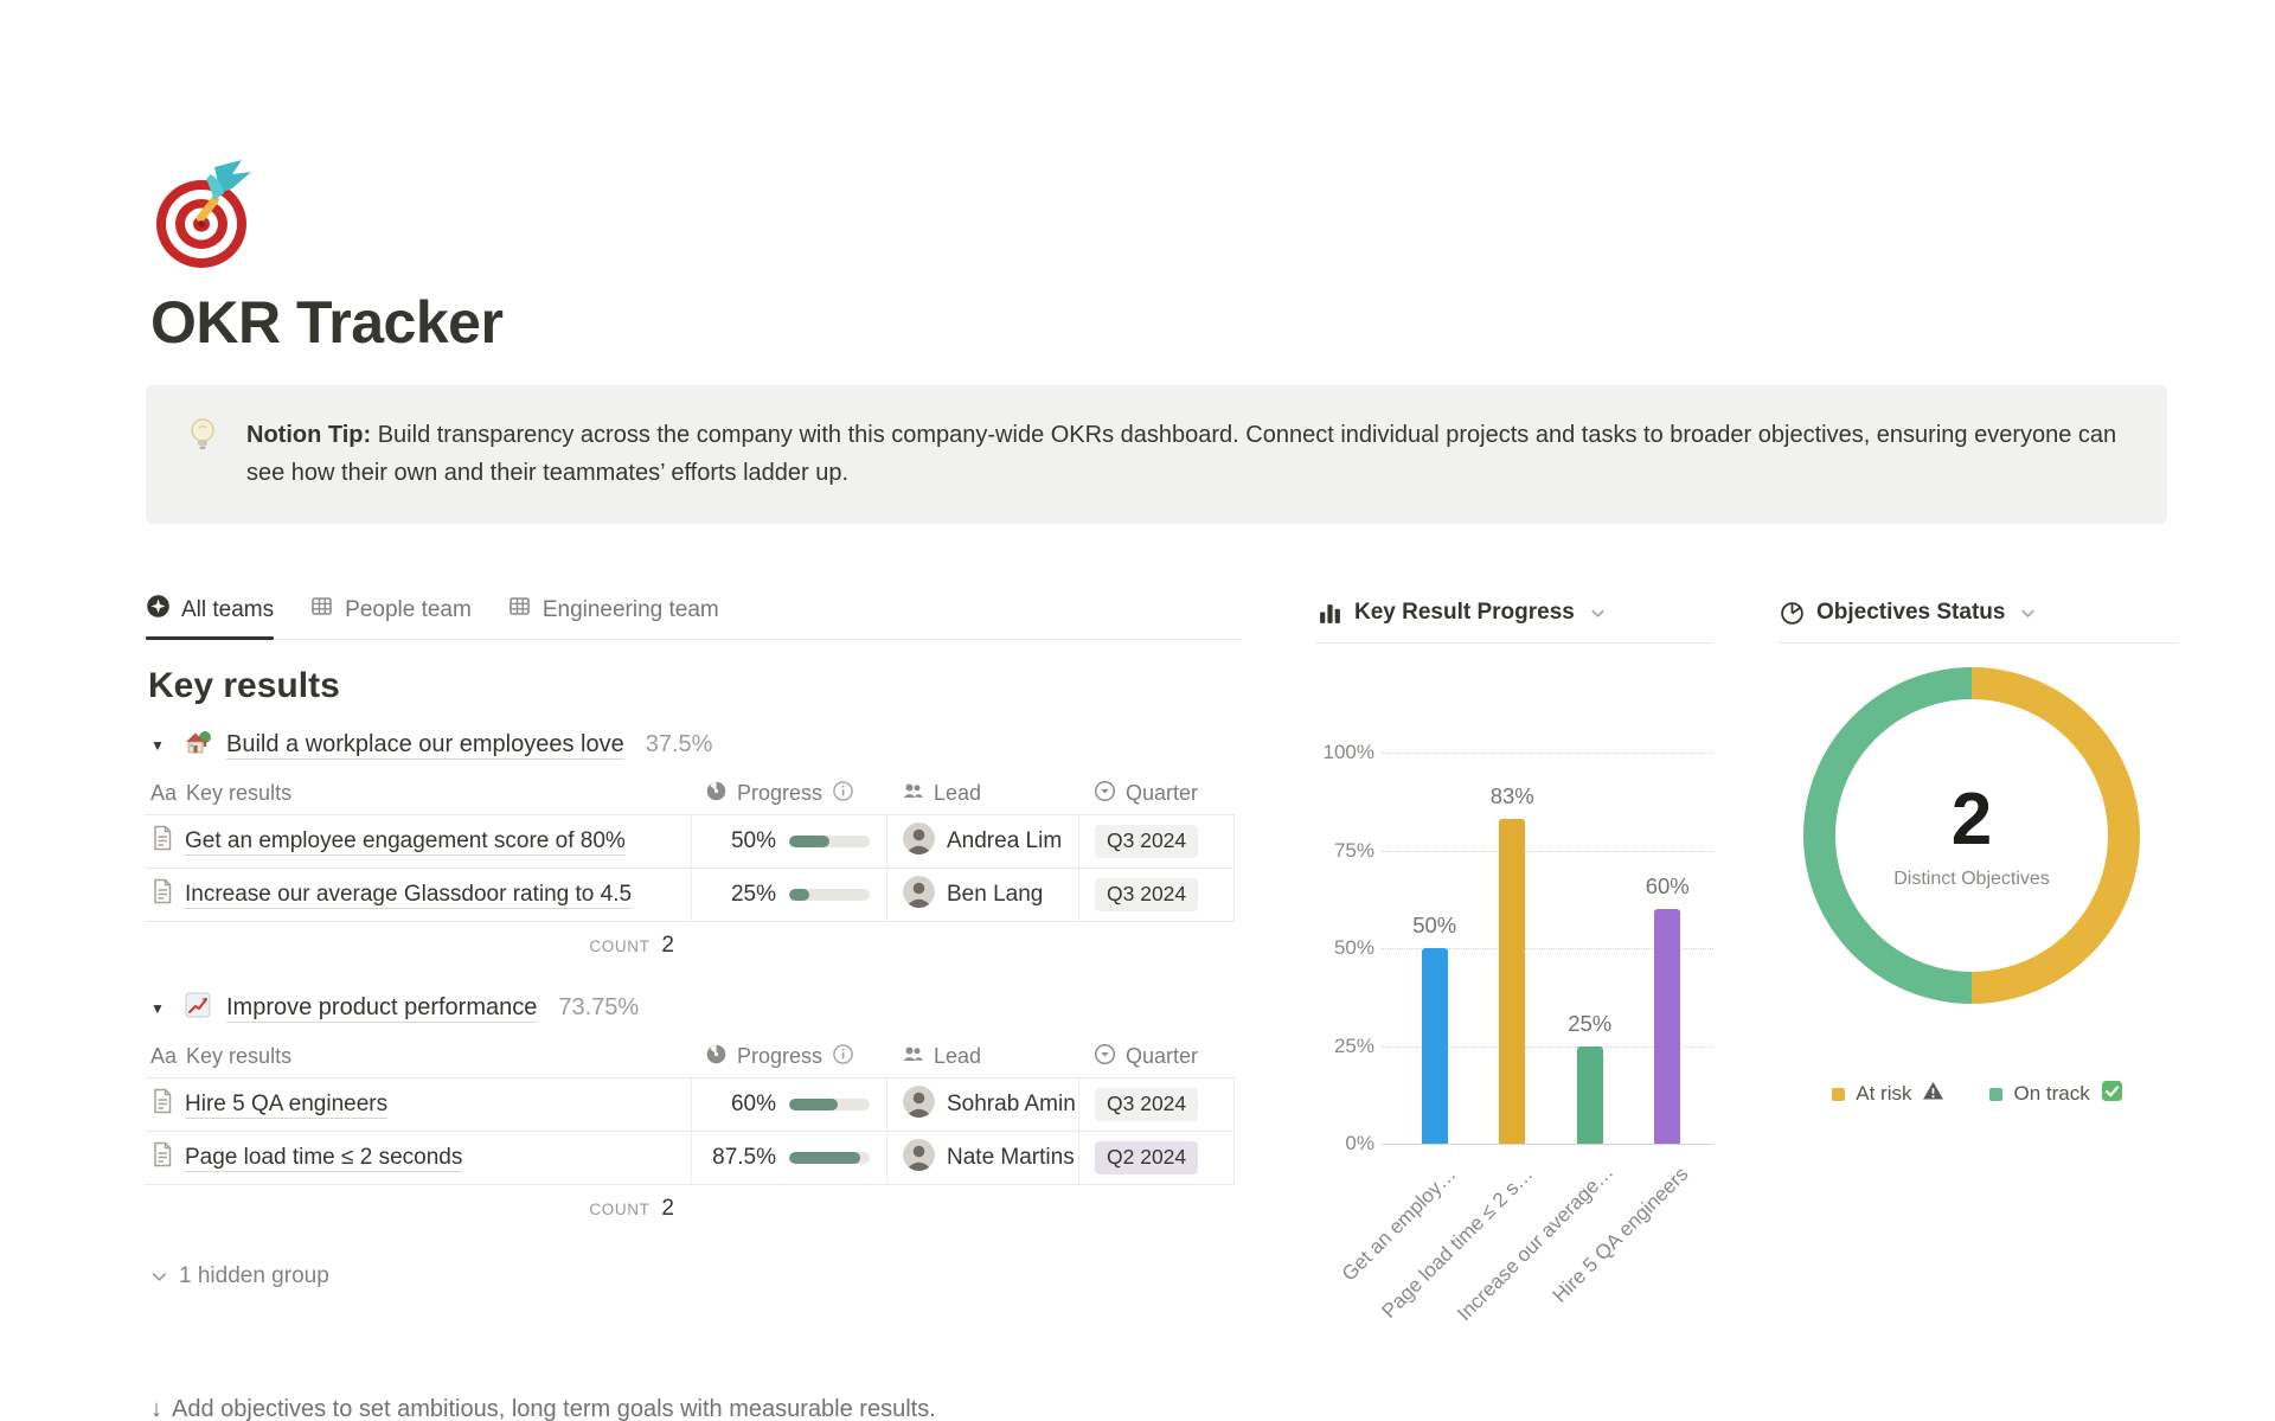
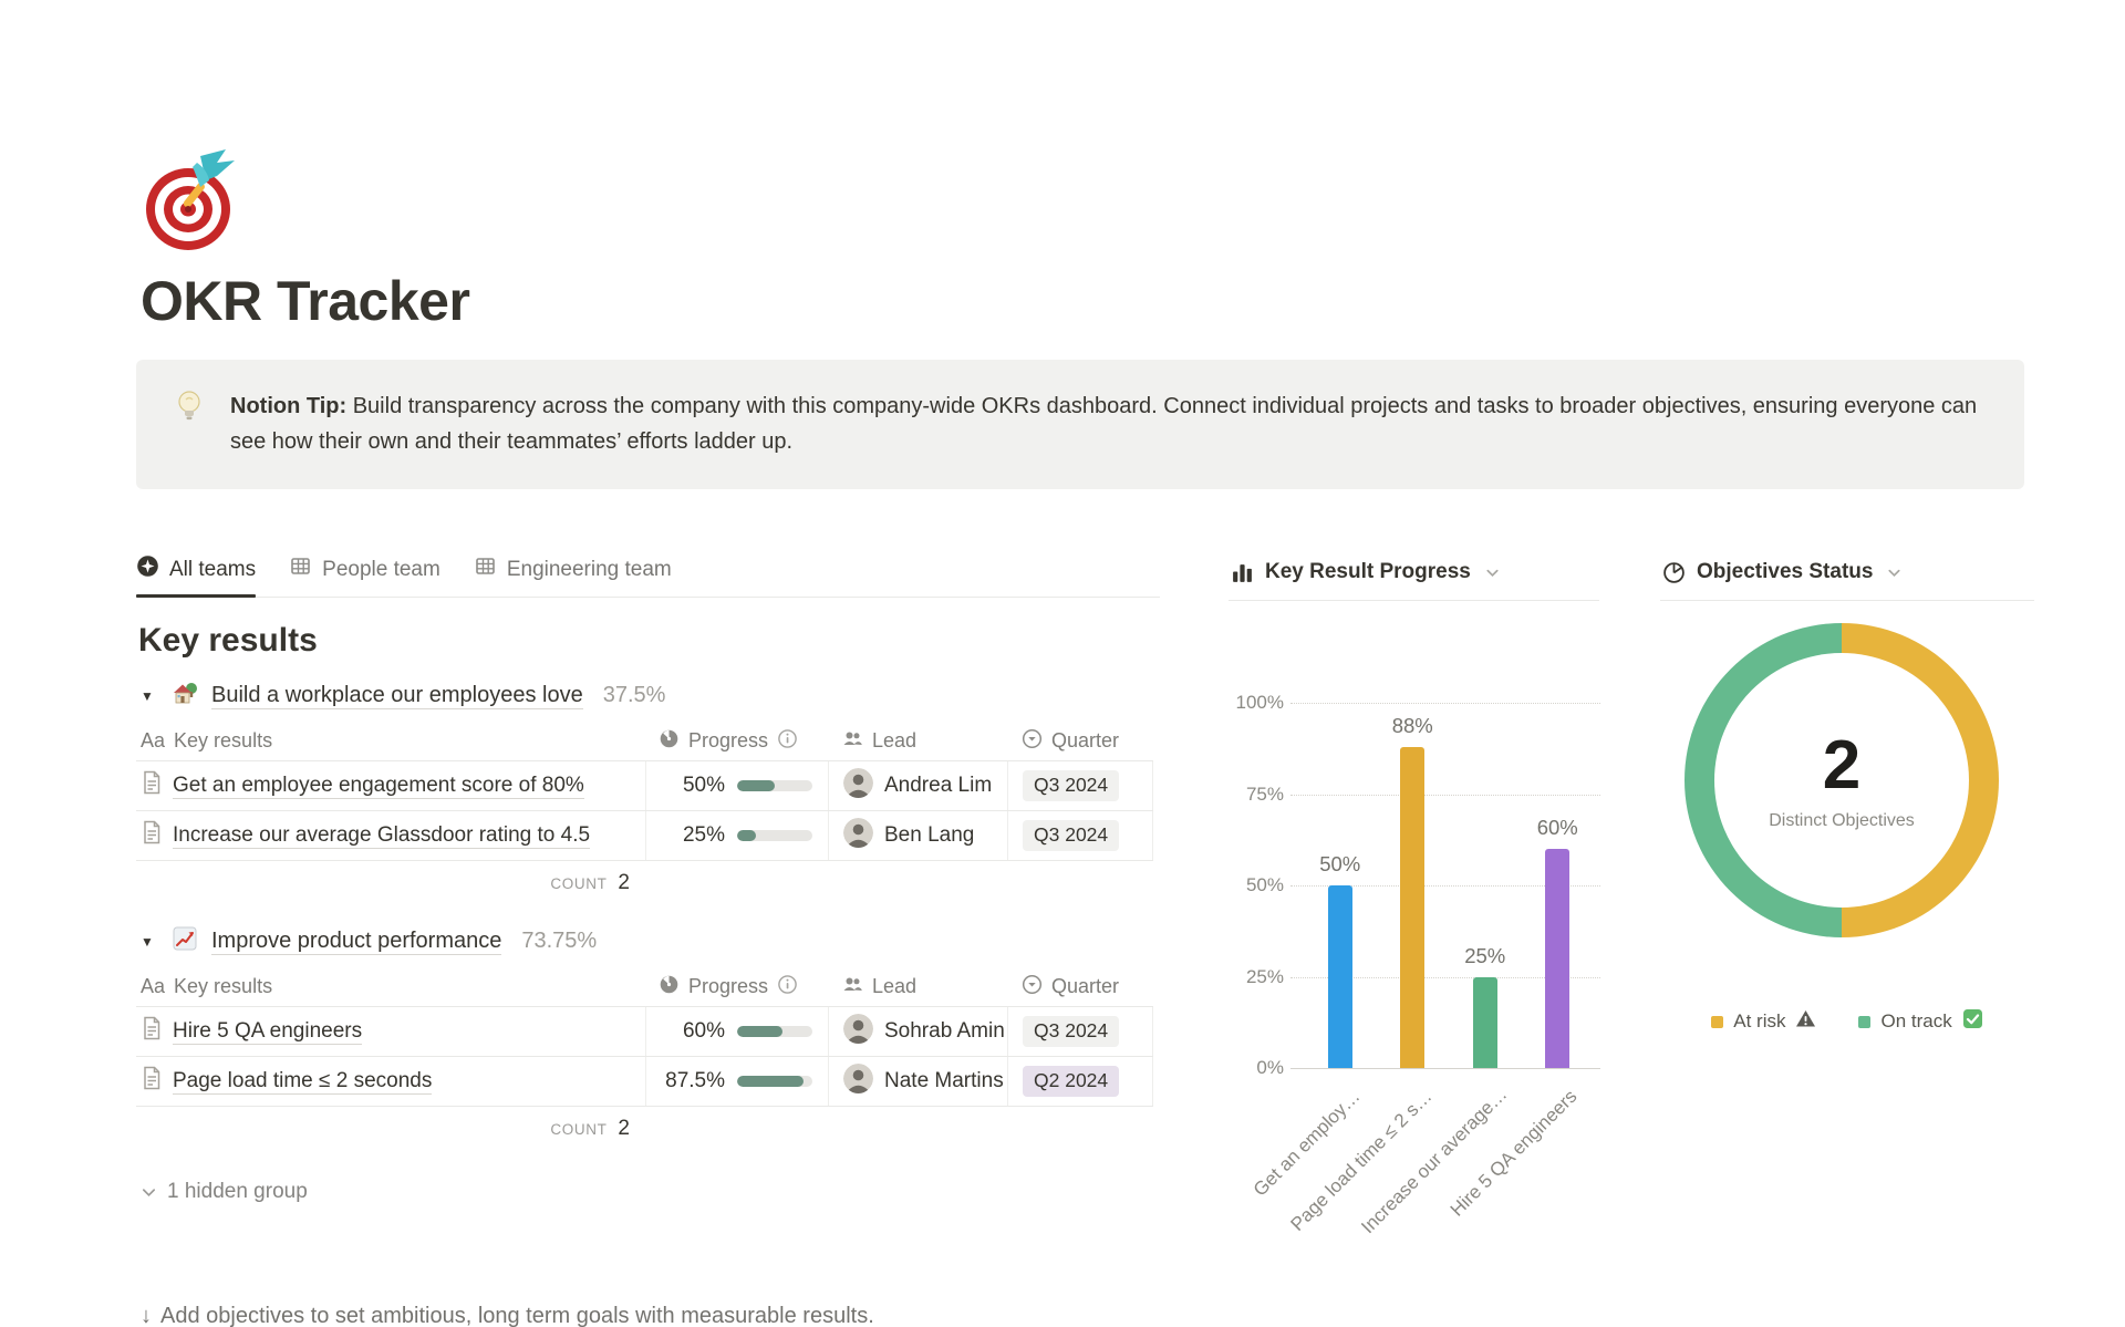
Key Result Progress/Page load time ≤ 2 s…: 83% -> 88%
